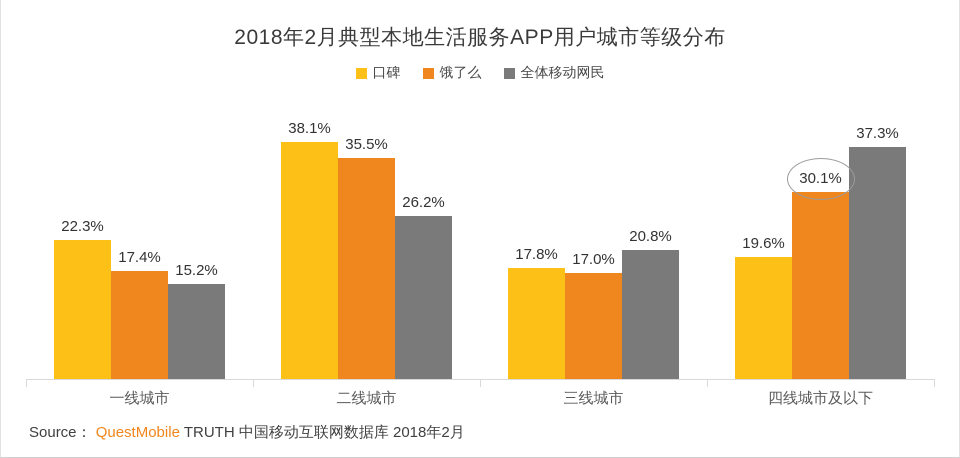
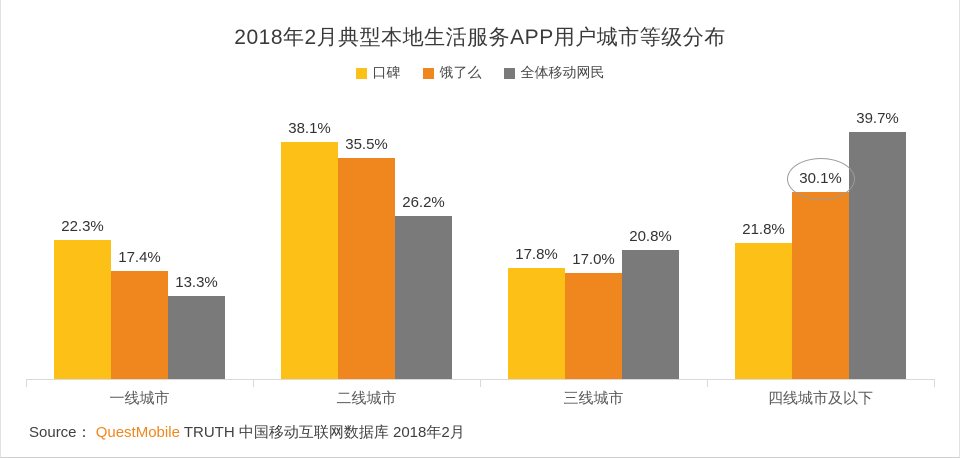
全体移动网民/一线城市: 15.2% -> 13.3%
口碑/四线城市及以下: 19.6% -> 21.8%
全体移动网民/四线城市及以下: 37.3% -> 39.7%
